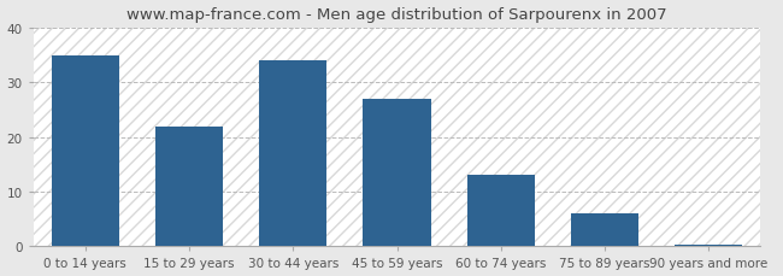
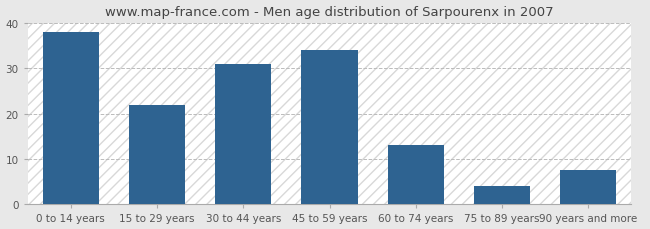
0 to 14 years: 35.0 -> 38.0
30 to 44 years: 34.0 -> 31.0
45 to 59 years: 27.0 -> 34.0
75 to 89 years: 6.0 -> 4.0
90 years and more: 0.4 -> 7.5
